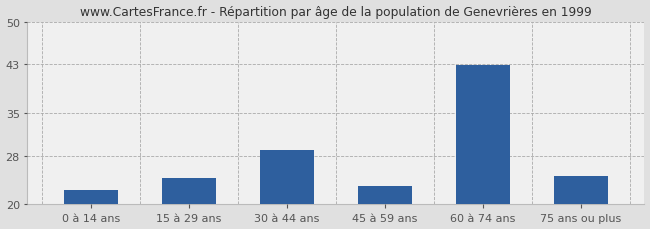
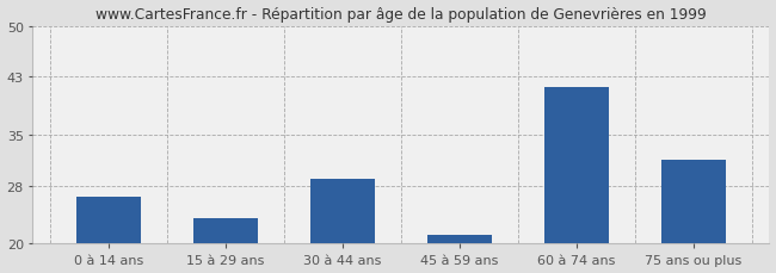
0 à 14 ans: 22.4 -> 26.5
15 à 29 ans: 24.4 -> 23.5
45 à 59 ans: 23.0 -> 21.2
60 à 74 ans: 42.8 -> 41.5
75 ans ou plus: 24.6 -> 31.5
